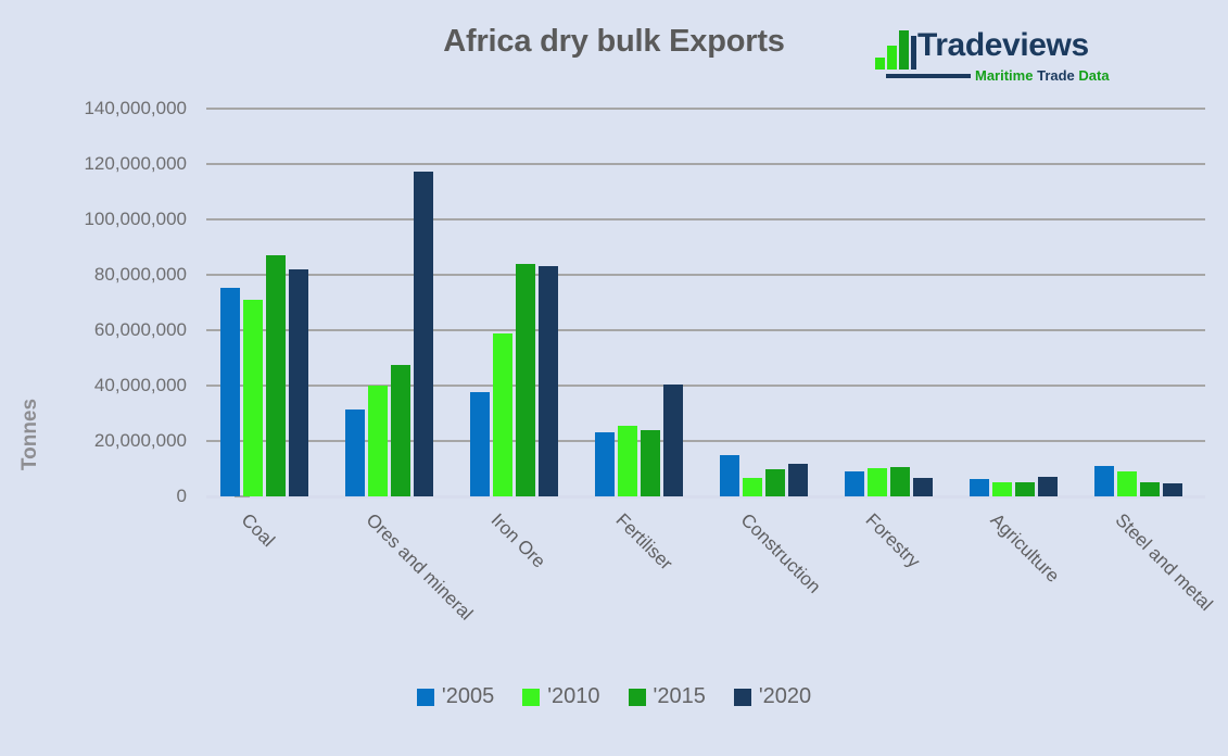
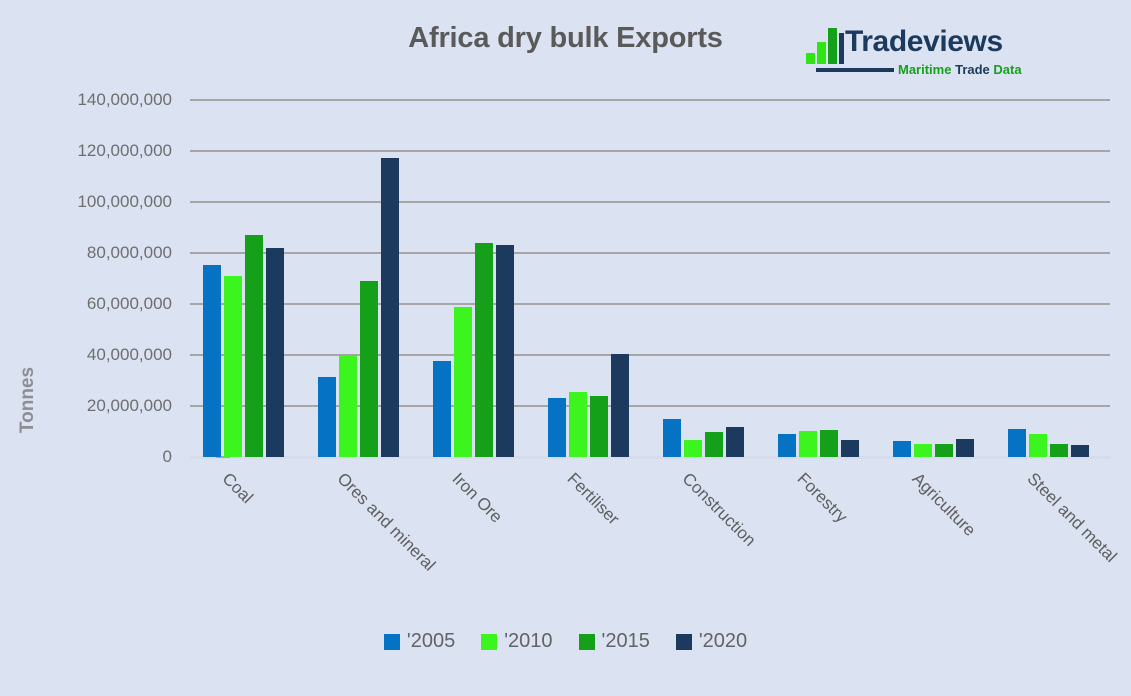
'2015/Ores and mineral: 48000000 -> 69000000
